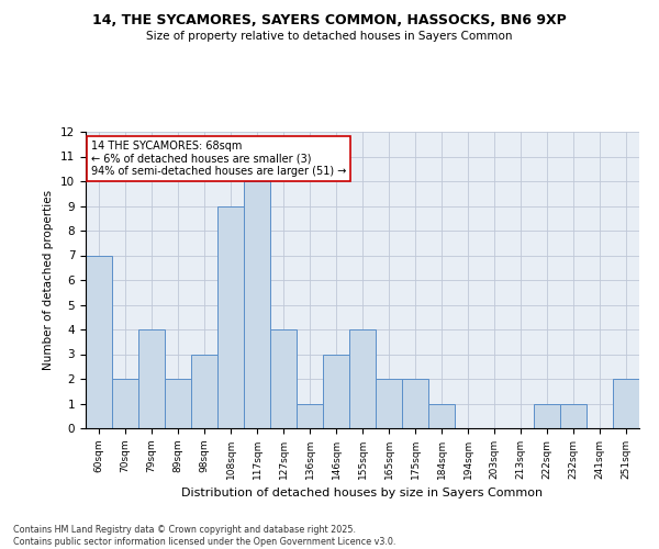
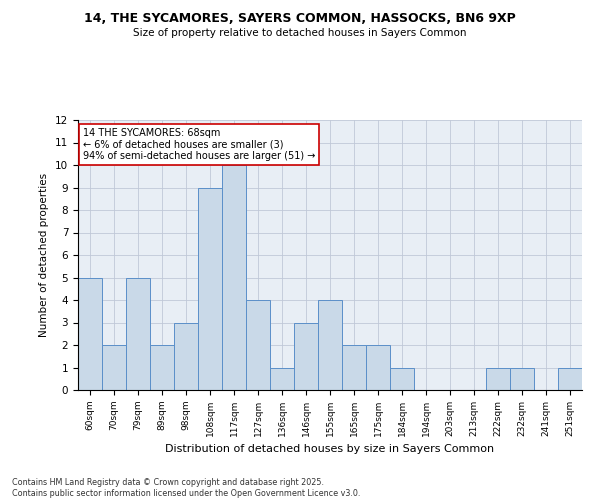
60sqm: 7 -> 5
79sqm: 4 -> 5
251sqm: 2 -> 1
